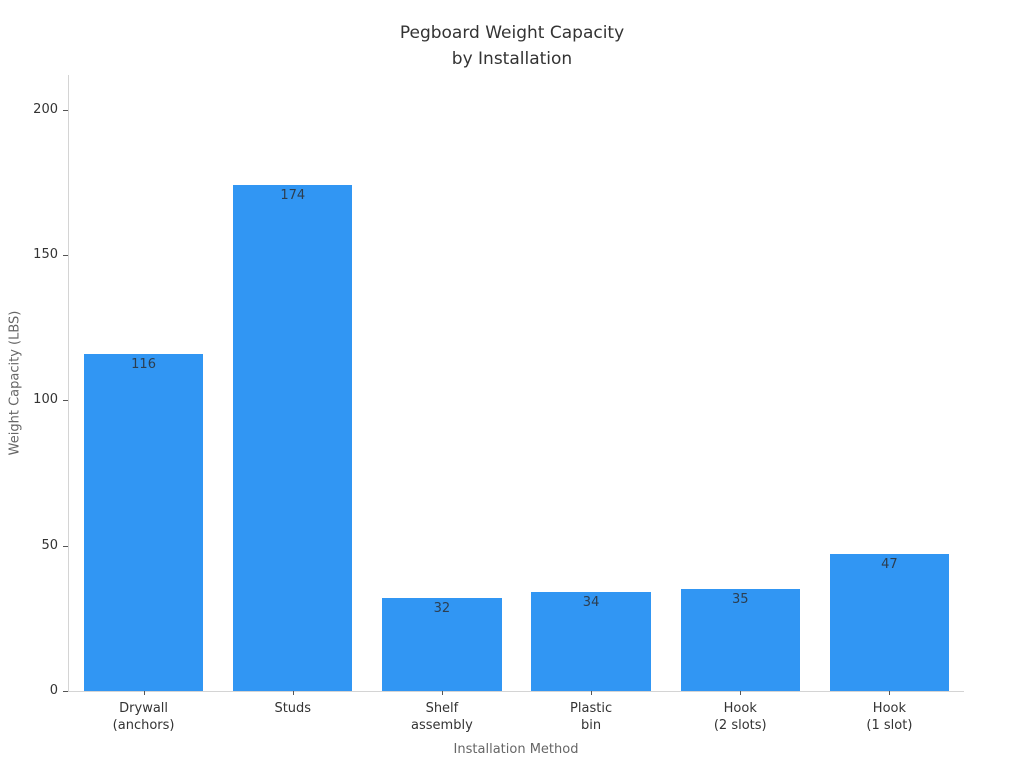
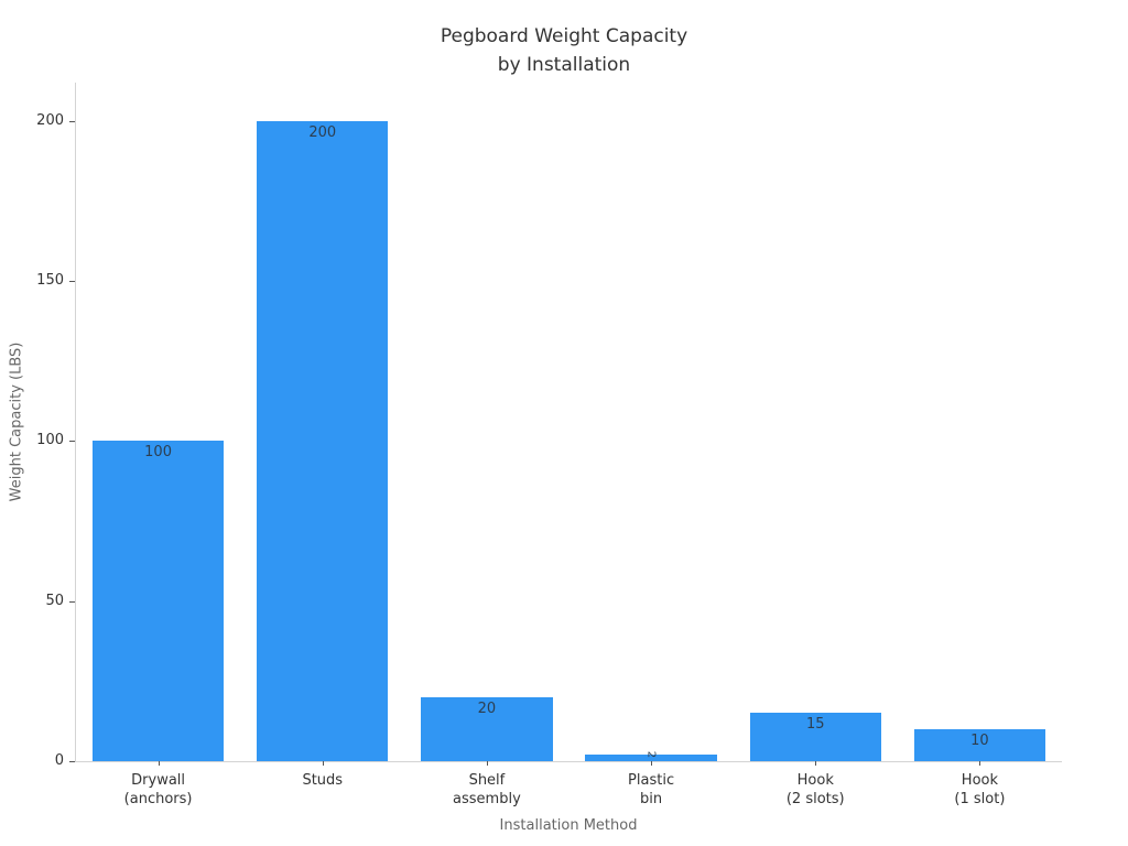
Drywall (anchors): 116 -> 100
Studs: 174 -> 200
Shelf assembly: 32 -> 20
Plastic bin: 34 -> 2
Hook (2 slots): 35 -> 15
Hook (1 slot): 47 -> 10
